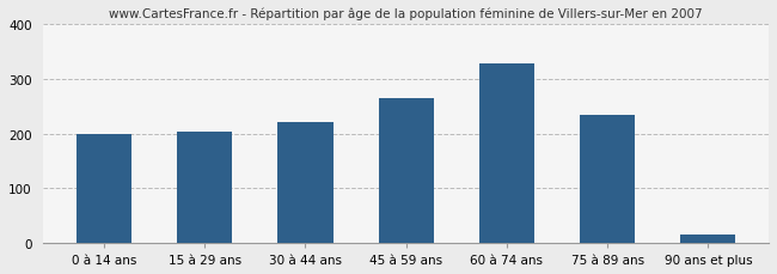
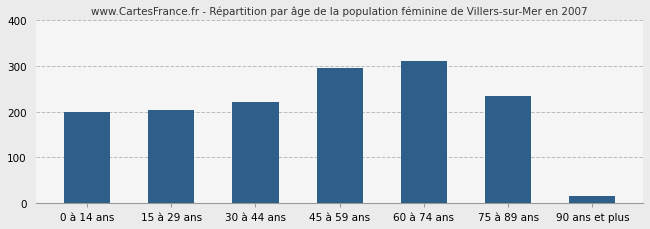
45 à 59 ans: 265 -> 295
60 à 74 ans: 328 -> 310
